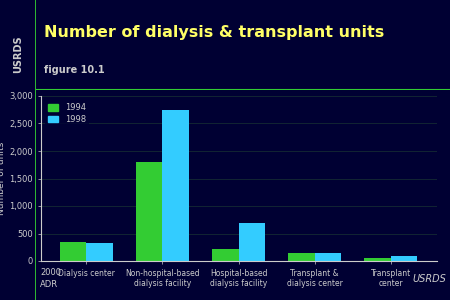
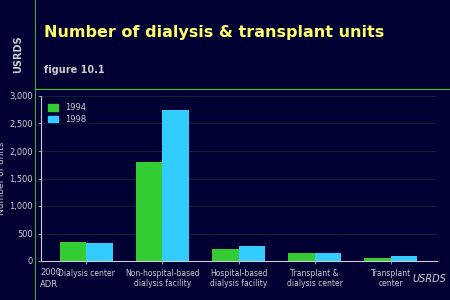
1998/Hospital-based dialysis facility: 700 -> 280
